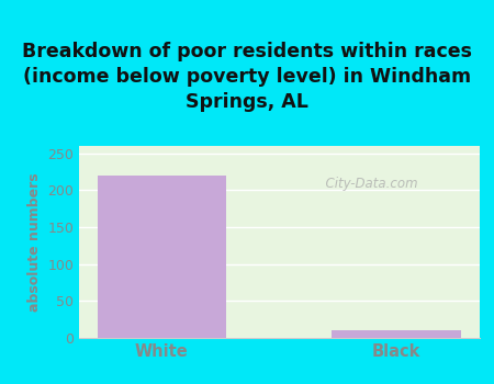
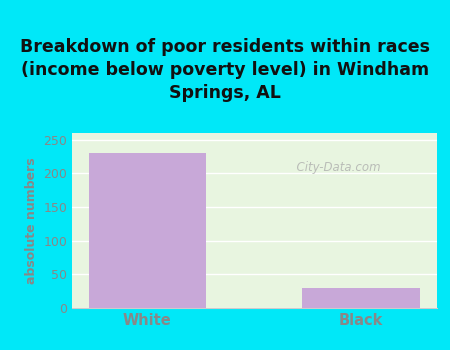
White: 220 -> 230
Black: 10 -> 30
